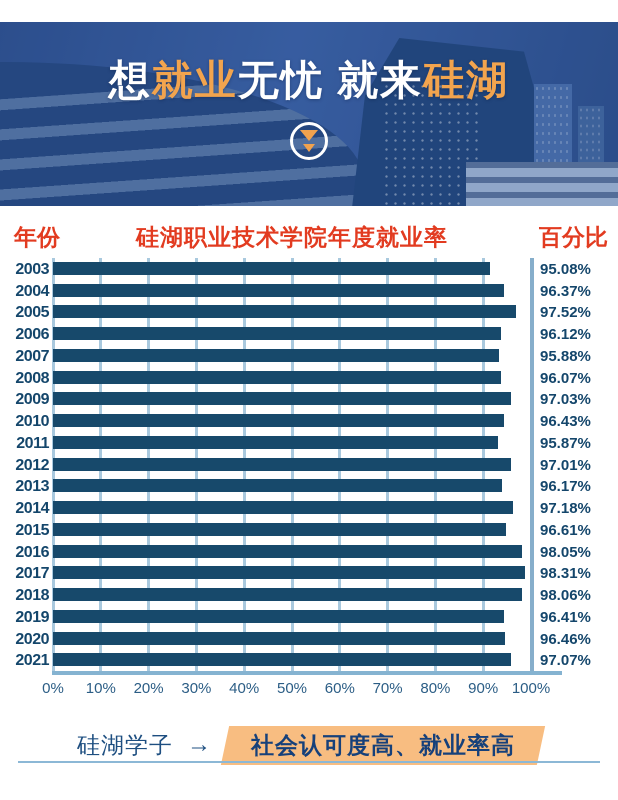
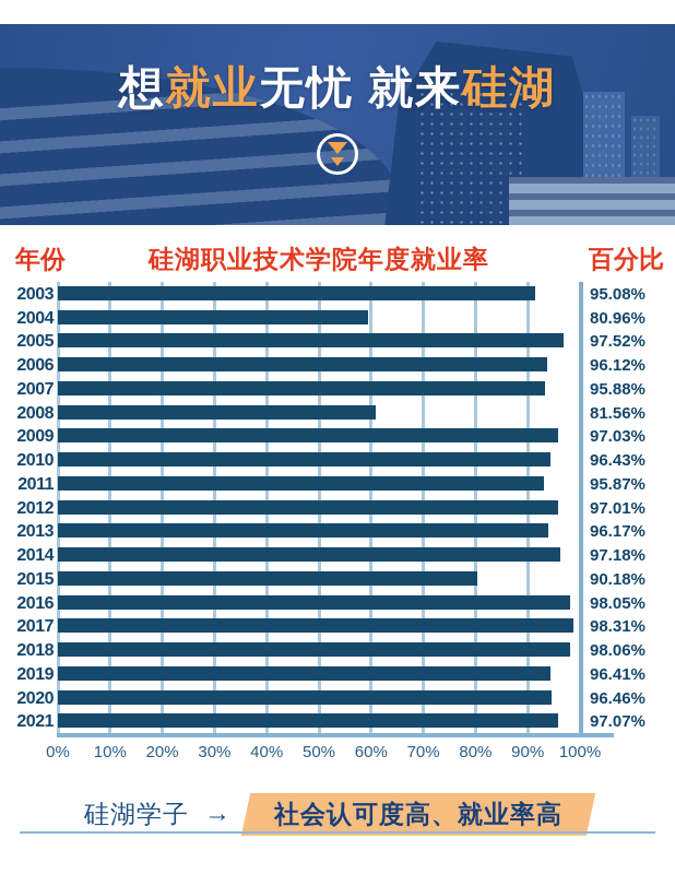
2004: 96.37% -> 80.96%
2008: 96.07% -> 81.56%
2015: 96.61% -> 90.18%
